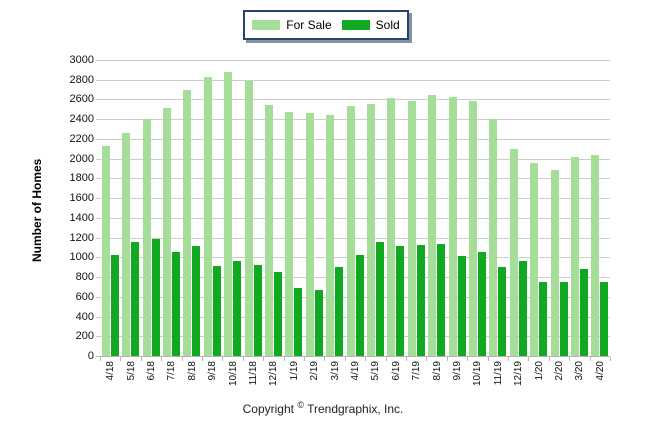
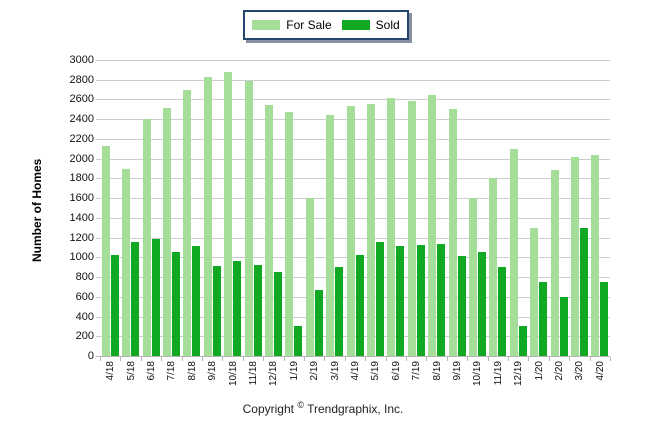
For Sale/5/18: 2300 -> 1900
Sold/1/19: 700 -> 300
For Sale/2/19: 2500 -> 1600
For Sale/9/19: 2600 -> 2500
For Sale/10/19: 2600 -> 1600
For Sale/11/19: 2400 -> 1800
Sold/12/19: 1000 -> 300
For Sale/1/20: 2000 -> 1300
Sold/2/20: 800 -> 600
Sold/3/20: 900 -> 1300
